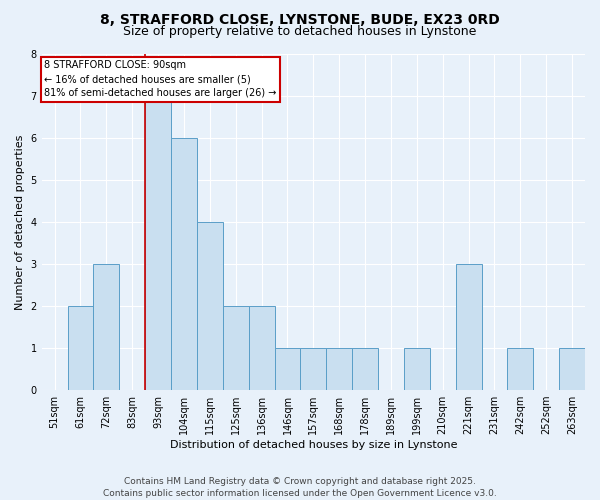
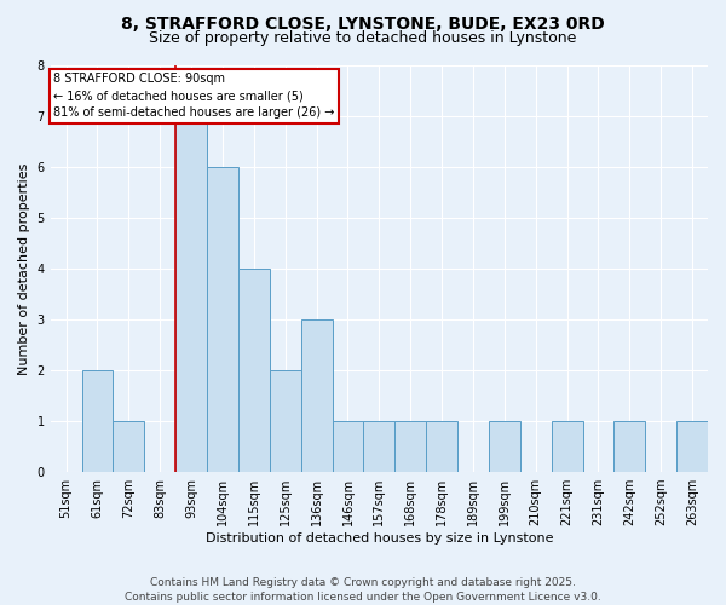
72sqm: 3 -> 1
136sqm: 2 -> 3
221sqm: 3 -> 1
